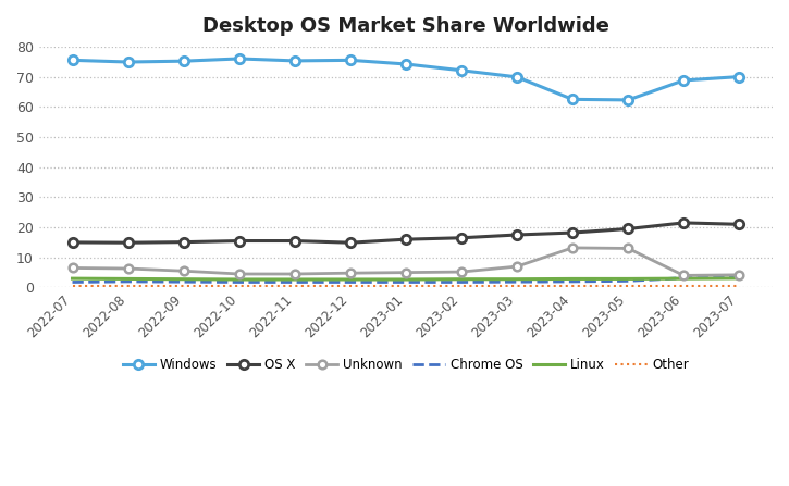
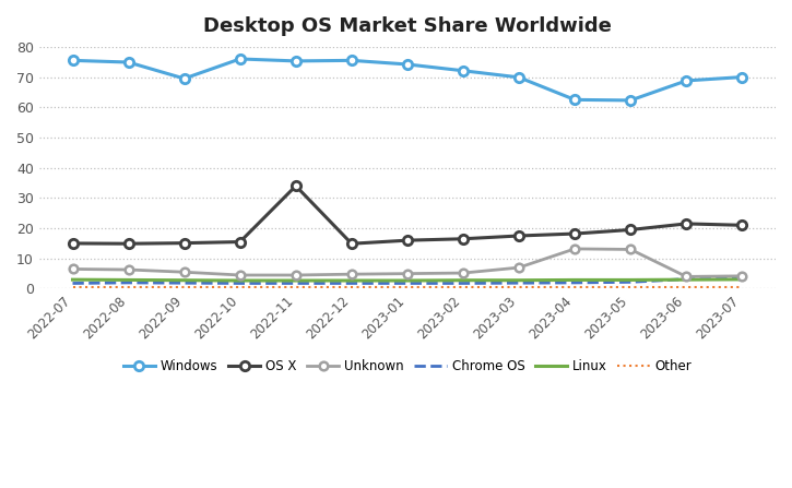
Windows/2022-09: 75.2 -> 69.5
OS X/2022-11: 15.5 -> 34.0
